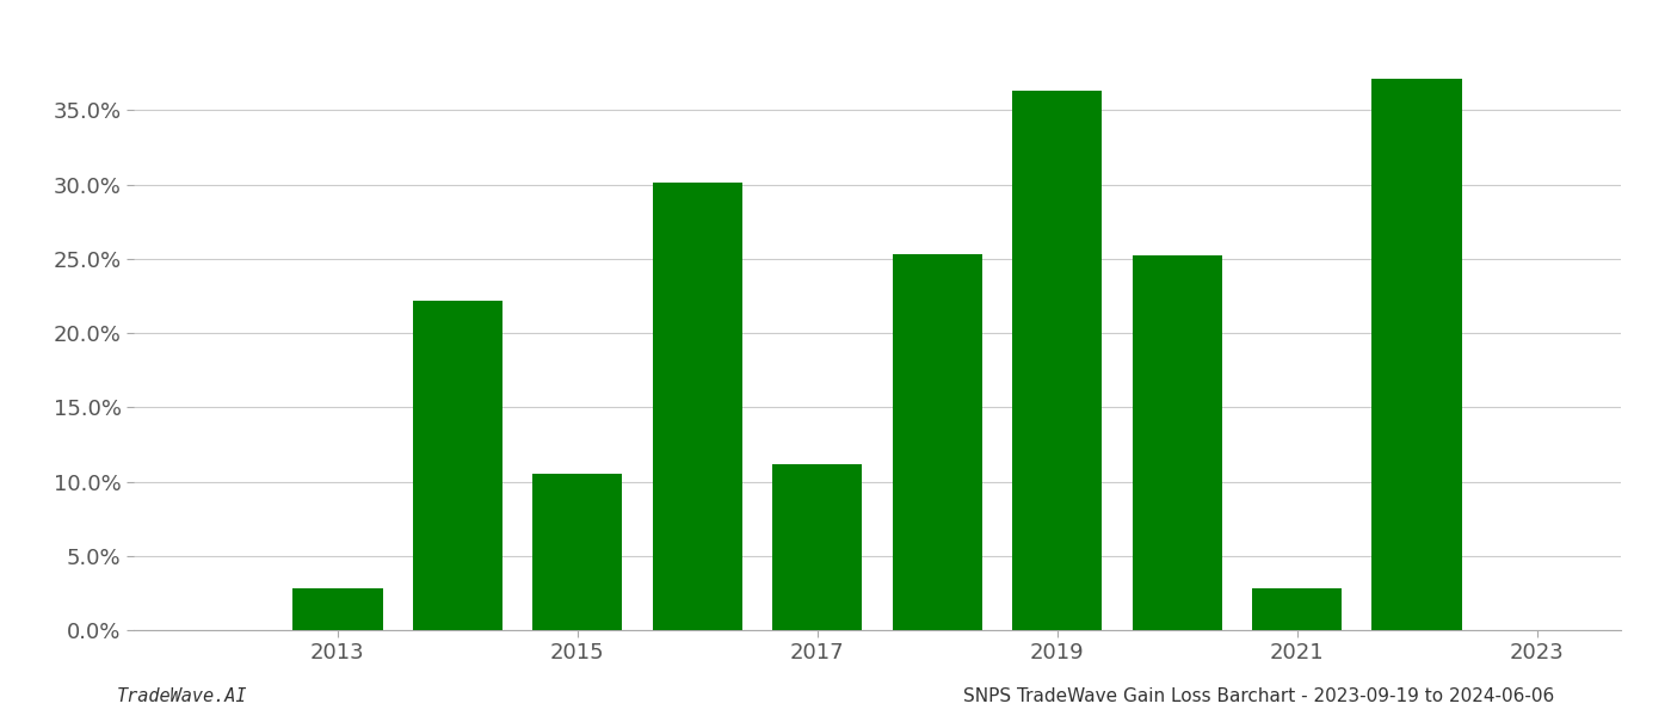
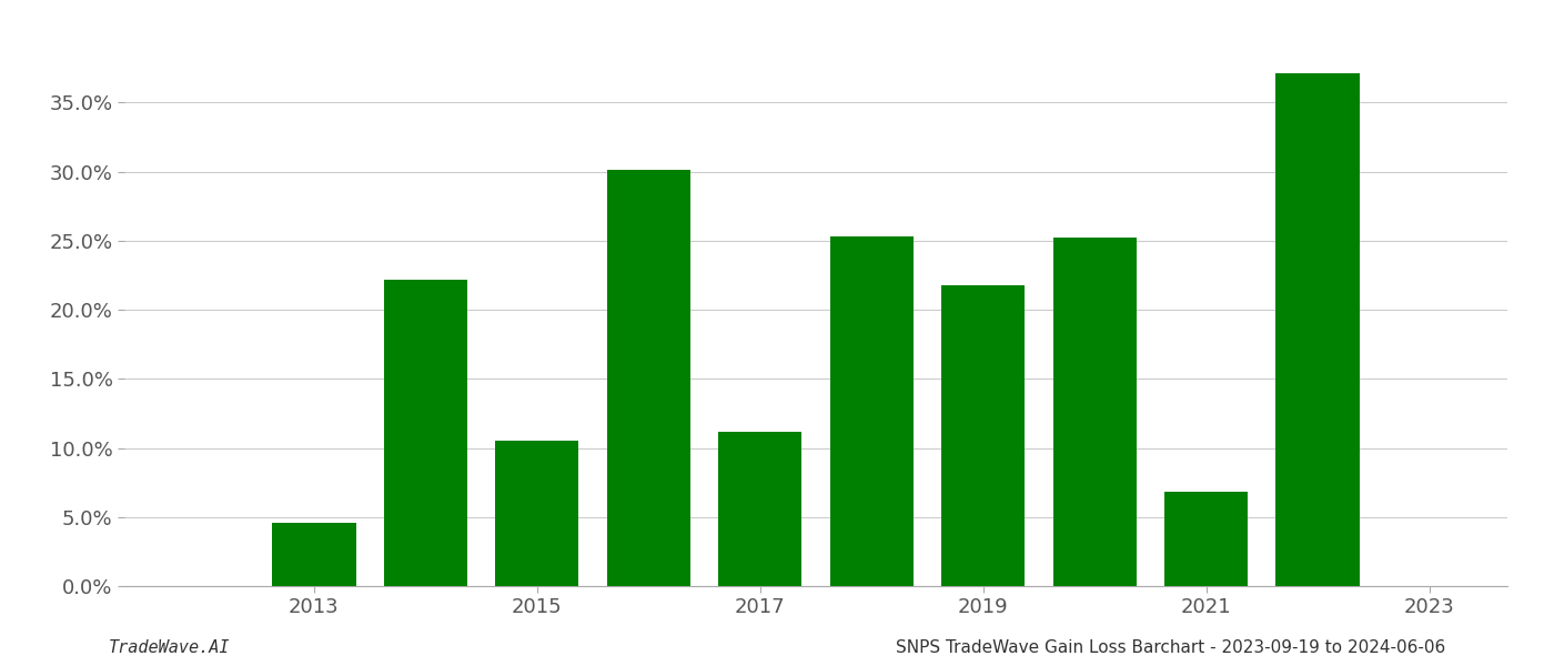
2013: 2.8% -> 4.6%
2019: 36.3% -> 21.8%
2021: 2.8% -> 6.8%
